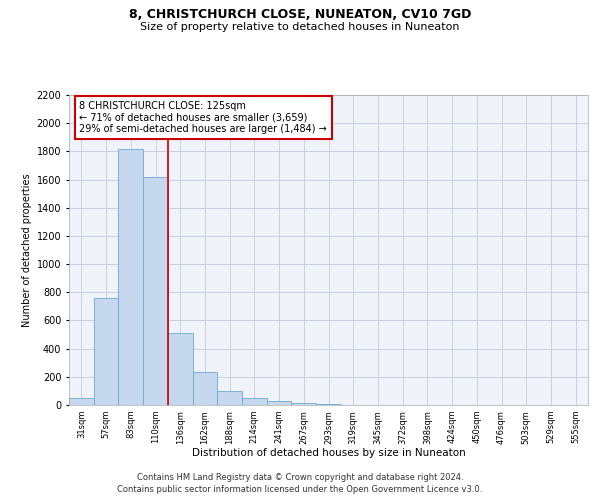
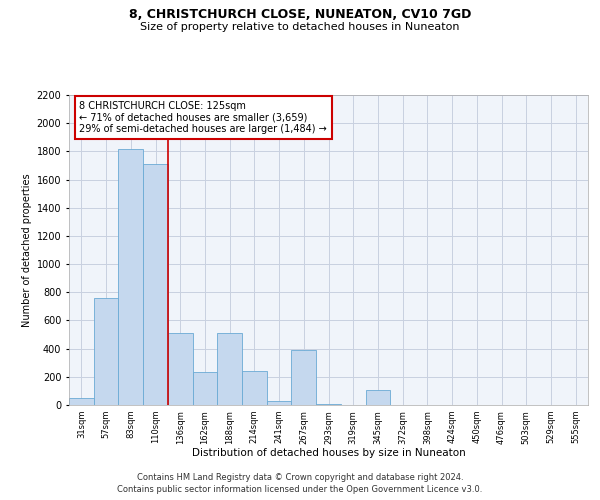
110sqm: 1620 -> 1710
188sqm: 100 -> 510
214sqm: 50 -> 240
267sqm: 20 -> 390
345sqm: 0 -> 110
